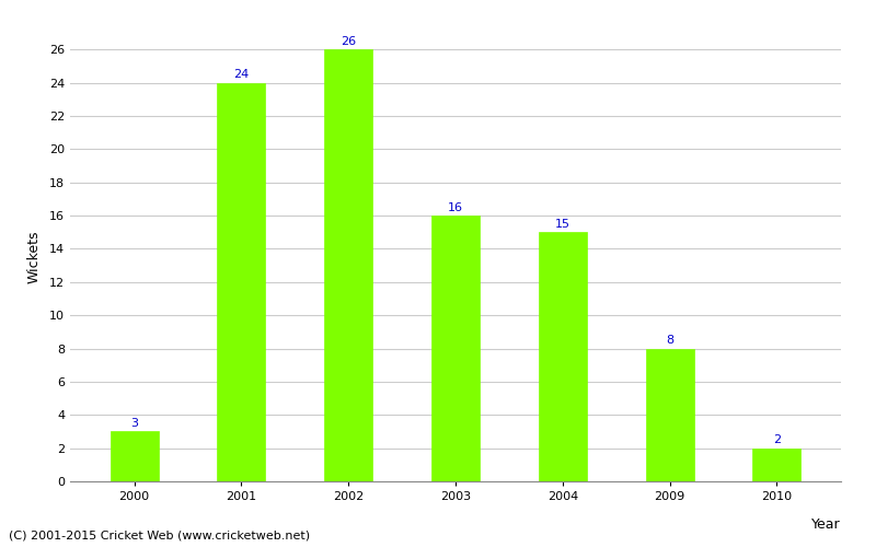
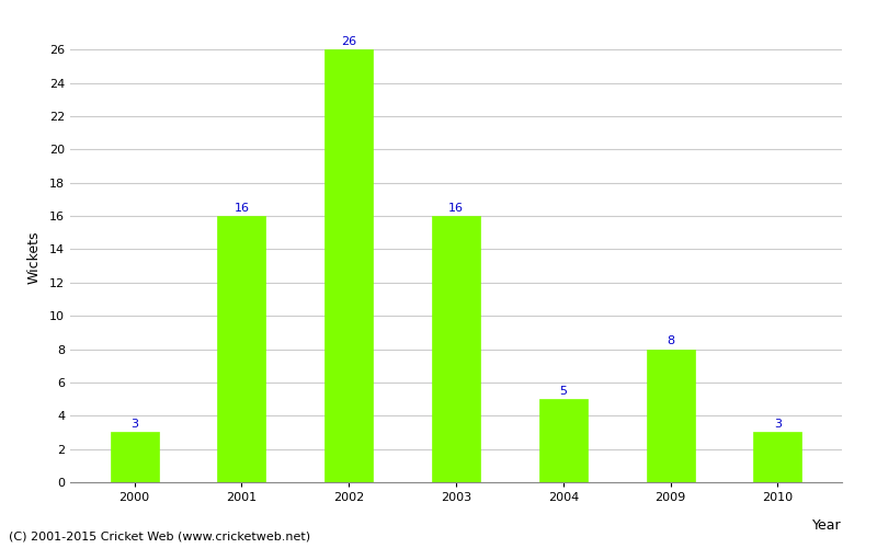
2001: 24 -> 16
2004: 15 -> 5
2010: 2 -> 3
